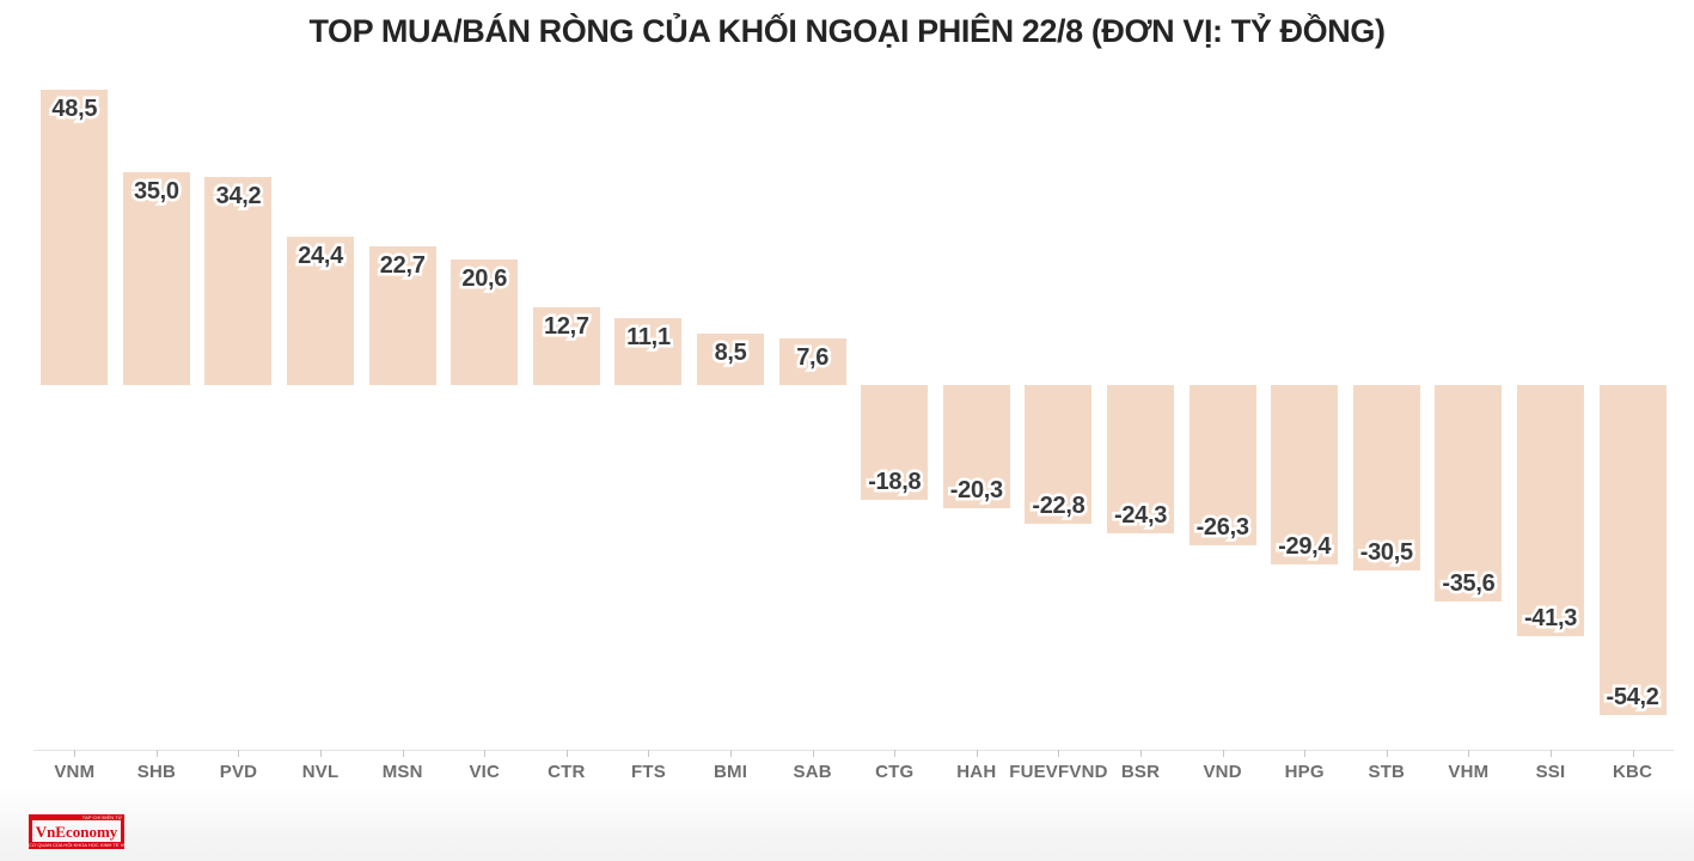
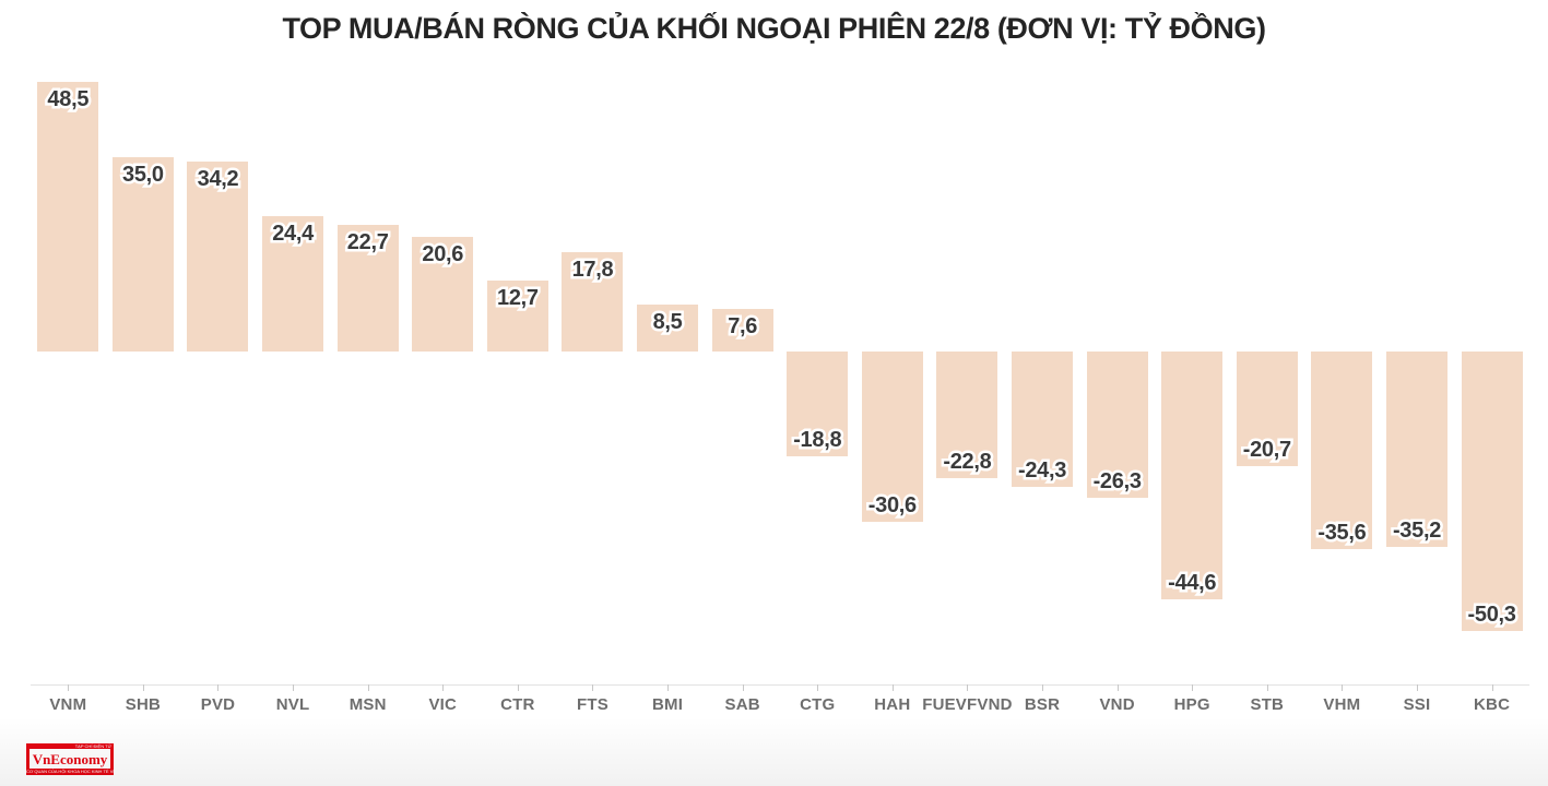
FTS: 11,1 -> 17,8
HAH: -20,3 -> -30,6
HPG: -29,4 -> -44,6
STB: -30,5 -> -20,7
SSI: -41,3 -> -35,2
KBC: -54,2 -> -50,3
